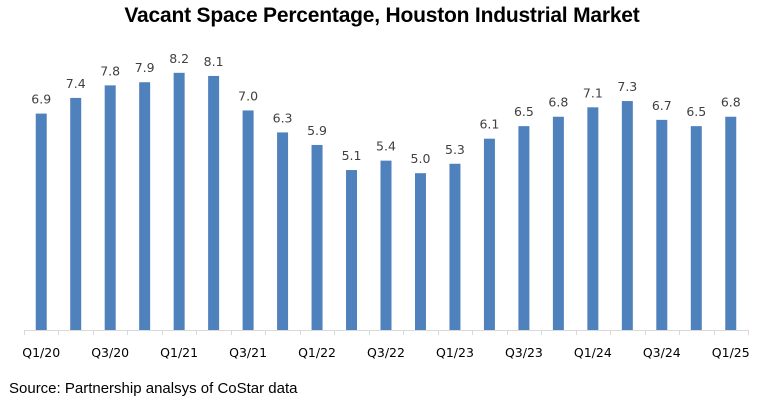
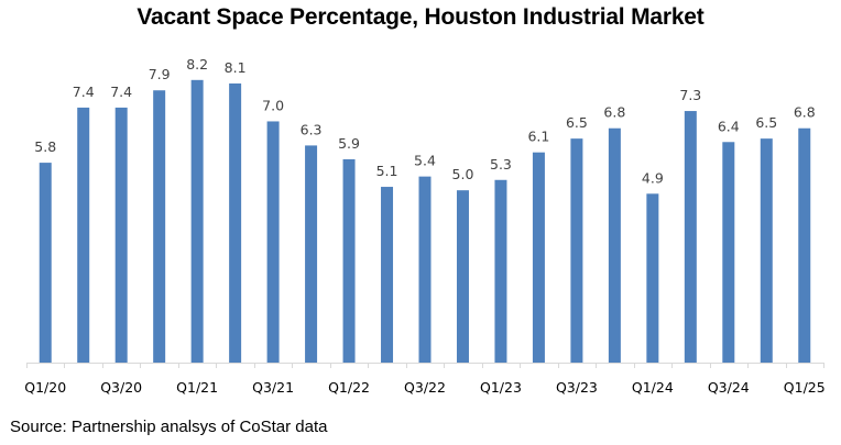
Q1/20: 6.9 -> 5.8
Q3/20: 7.8 -> 7.4
Q1/24: 7.1 -> 4.9
Q3/24: 6.7 -> 6.4
